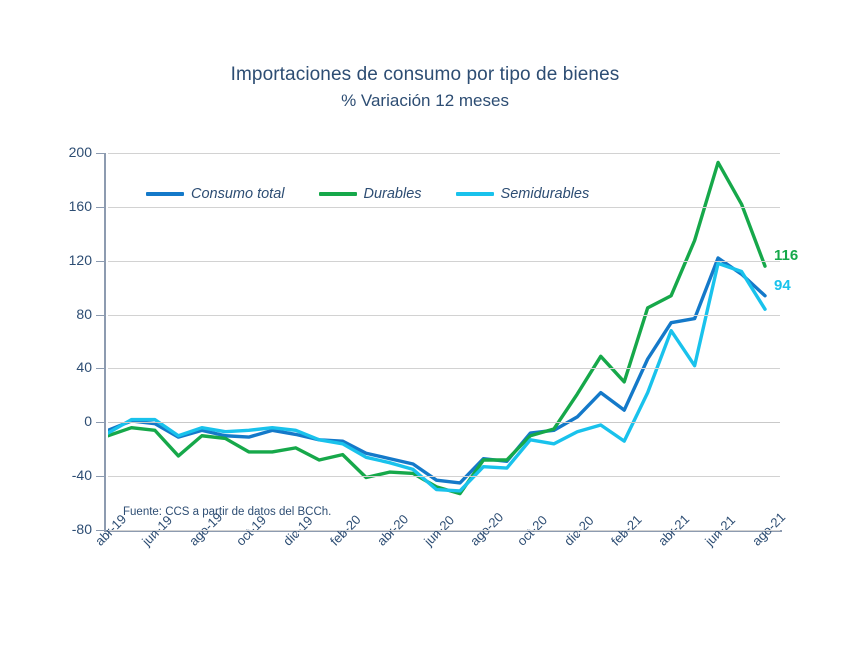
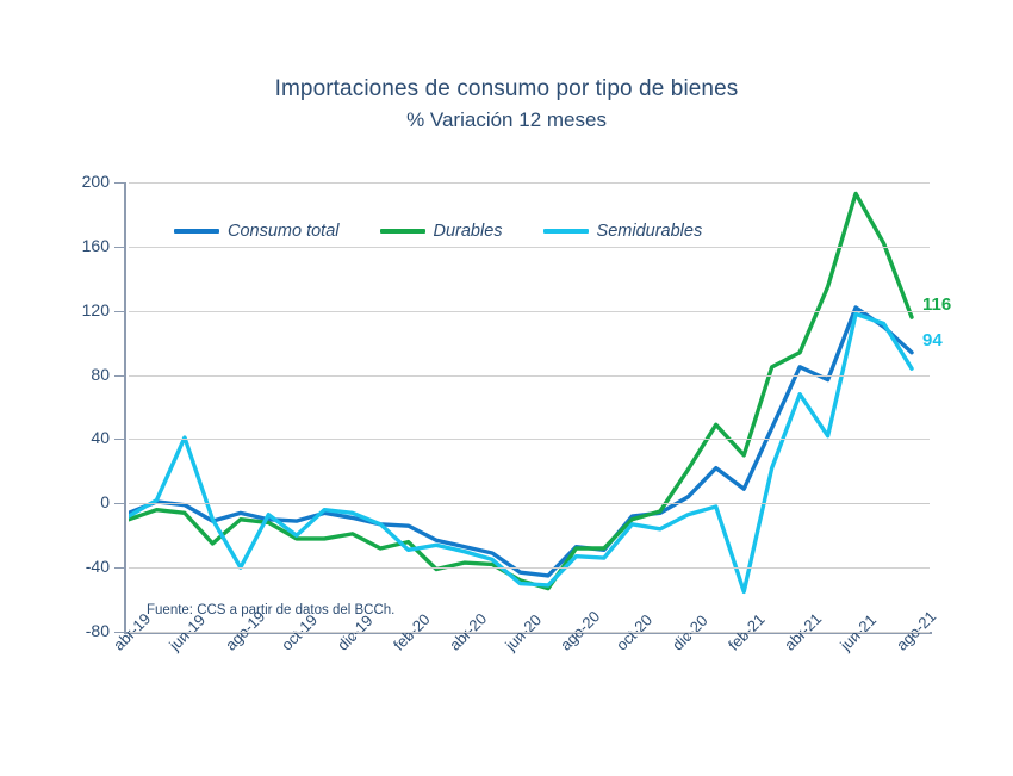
Semidurables/jun-19: 2 -> 41
Semidurables/ago-19: -4 -> -40
Semidurables/oct-19: -6 -> -20
Semidurables/feb-20: -16 -> -29
Semidurables/feb-21: -14 -> -55
Consumo total/abr-21: 74 -> 85
